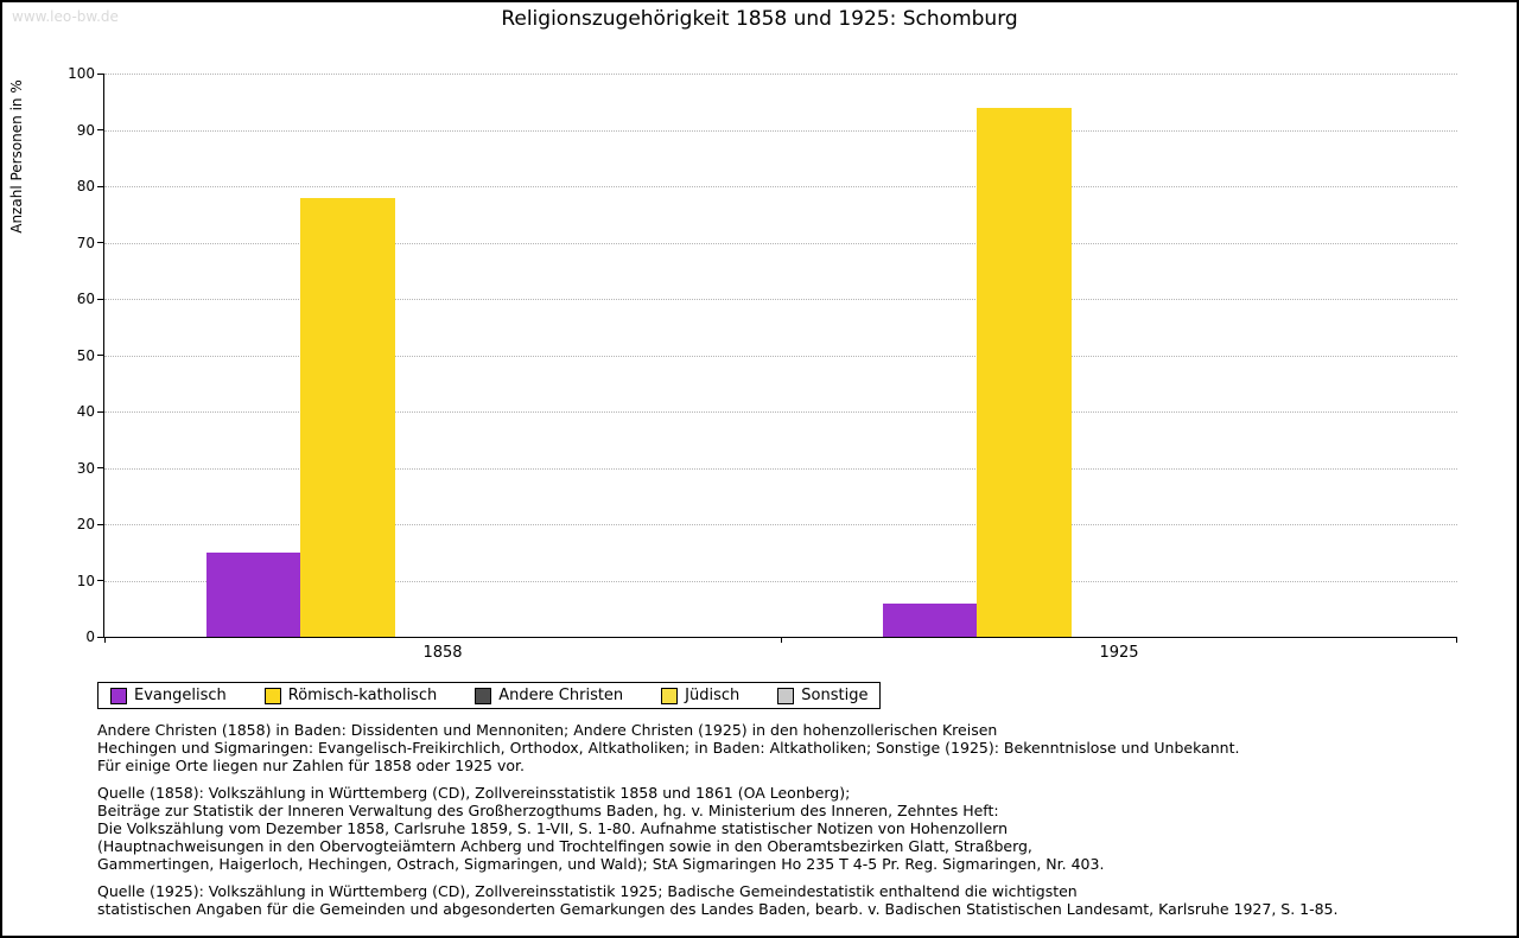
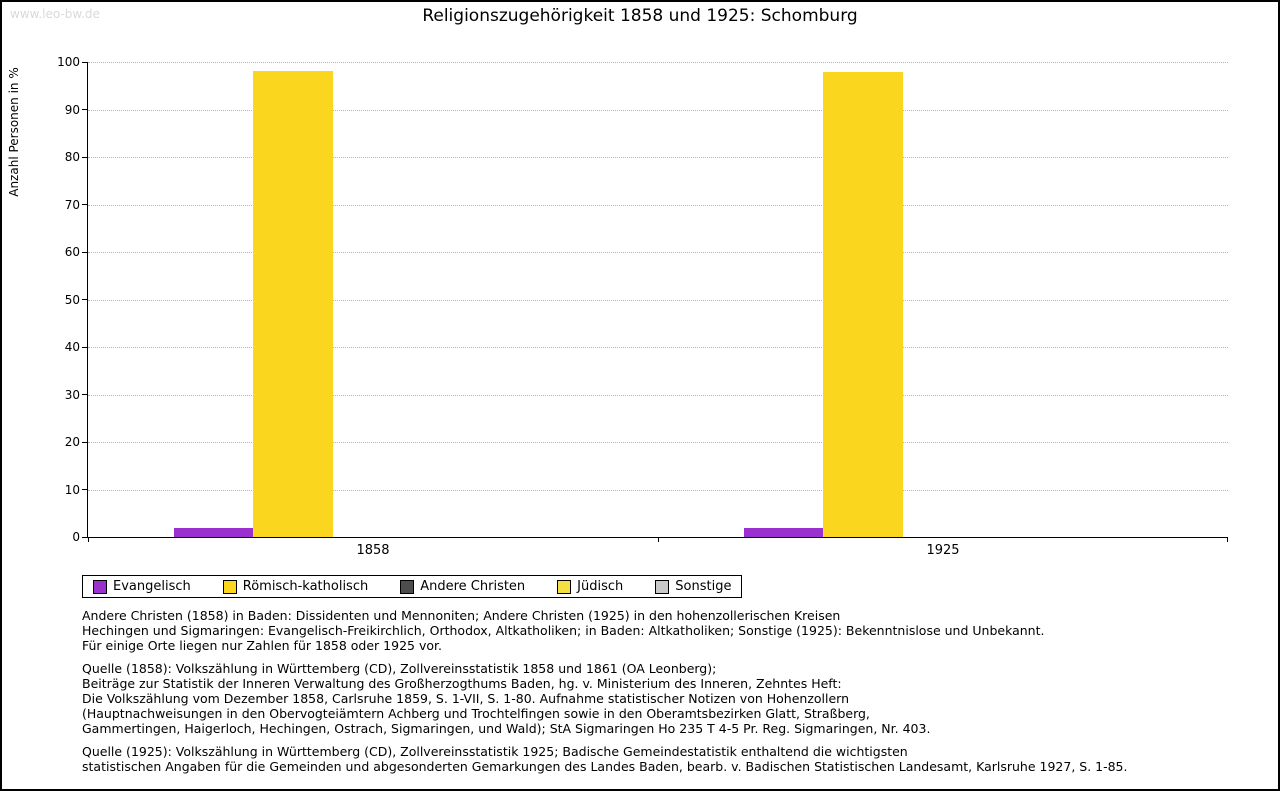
Evangelisch/1858: 15 -> 2
Römisch-katholisch/1858: 78 -> 98
Evangelisch/1925: 6 -> 2
Römisch-katholisch/1925: 94 -> 98
